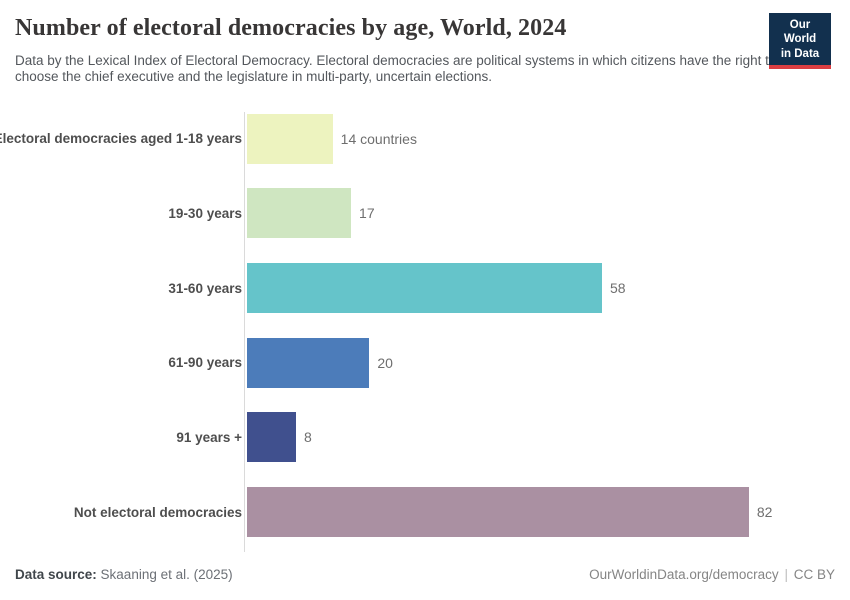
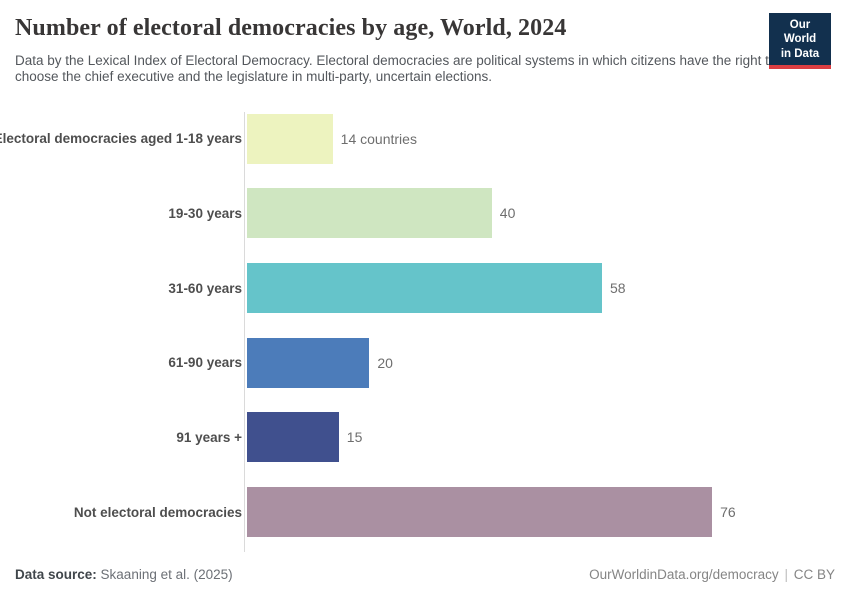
19-30 years: 17 -> 40
91 years +: 8 -> 15
Not electoral democracies: 82 -> 76
